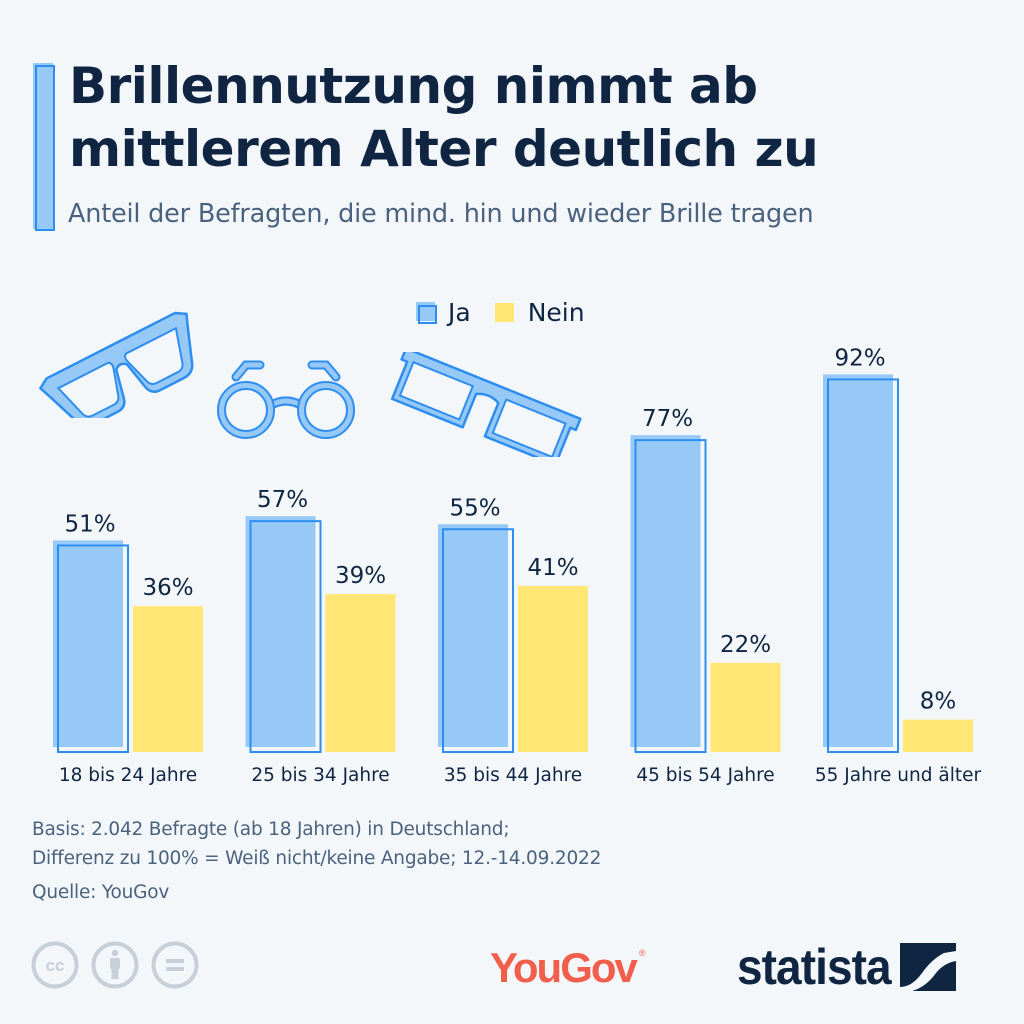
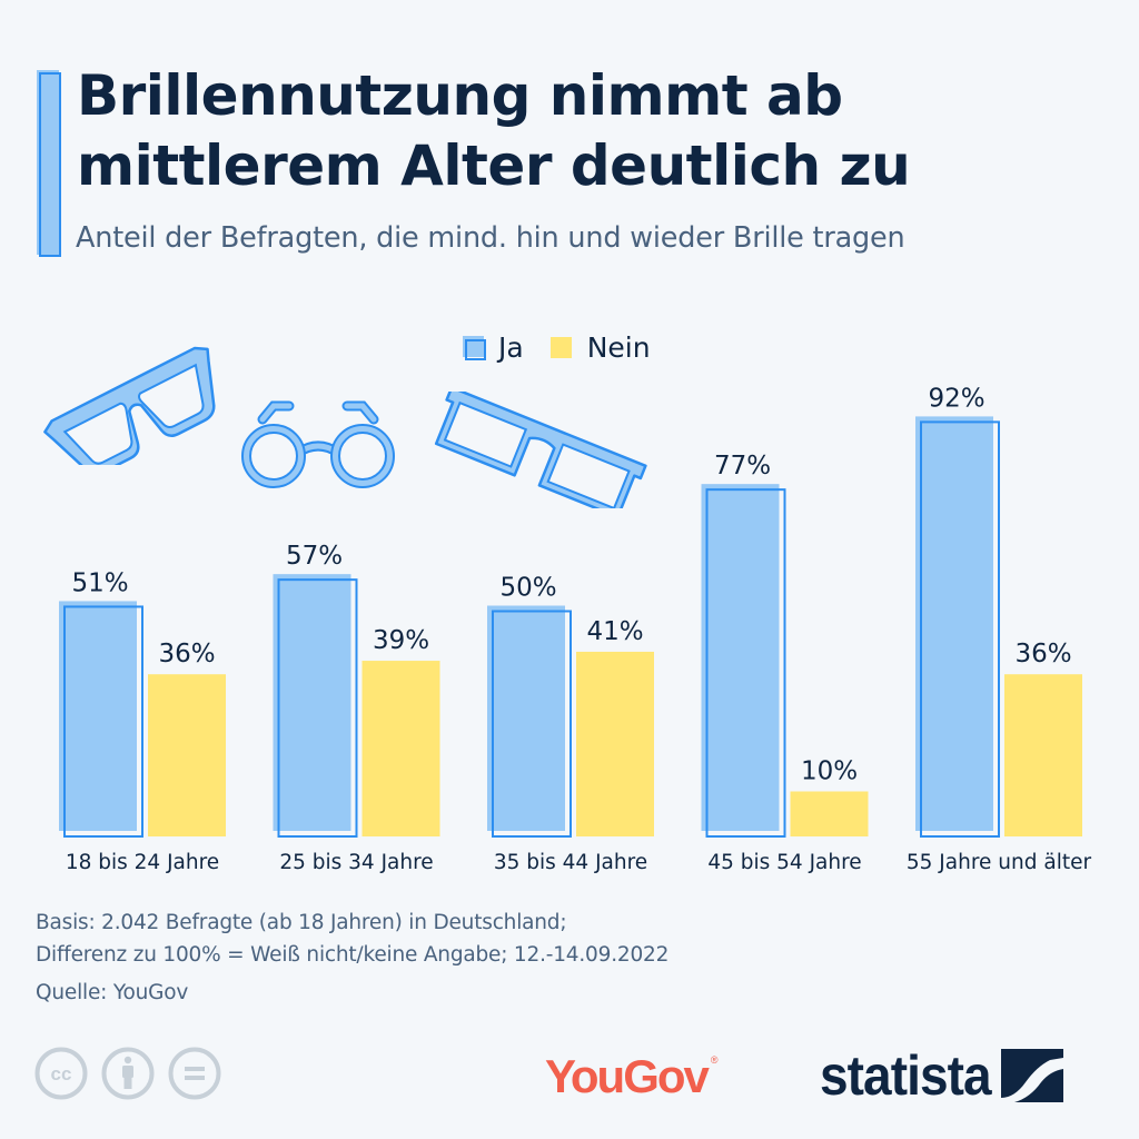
Ja/35 bis 44 Jahre: 55% -> 50%
Nein/45 bis 54 Jahre: 22% -> 10%
Nein/55 Jahre und älter: 8% -> 36%
